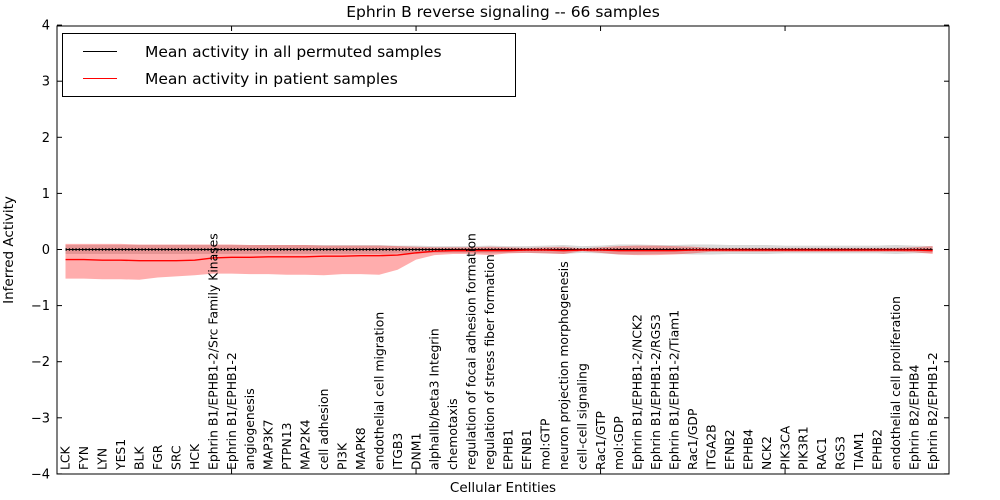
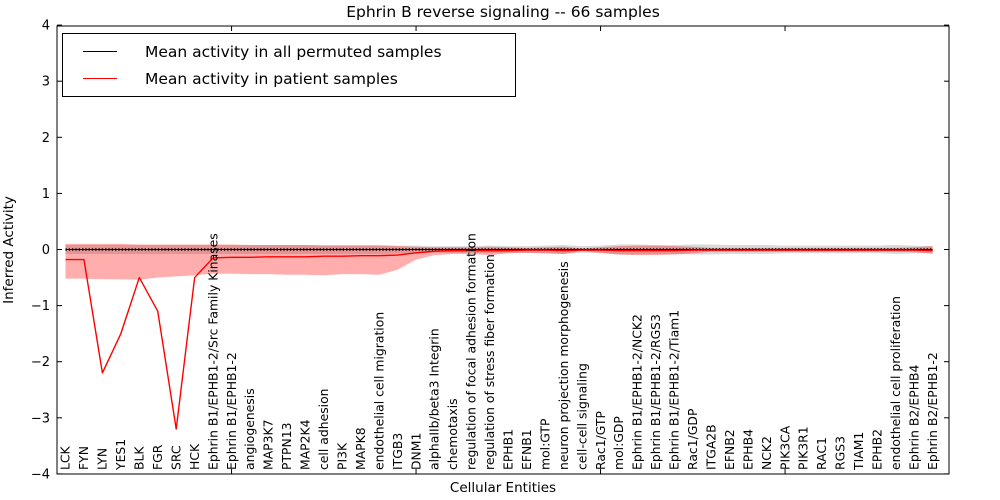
Mean activity in patient samples/LYN: -0.2 -> -2.2
Mean activity in patient samples/YES1: -0.2 -> -1.5
Mean activity in patient samples/BLK: -0.2 -> -0.5
Mean activity in patient samples/FGR: -0.2 -> -1.1
Mean activity in patient samples/SRC: -0.2 -> -3.2
Mean activity in patient samples/HCK: -0.2 -> -0.5
